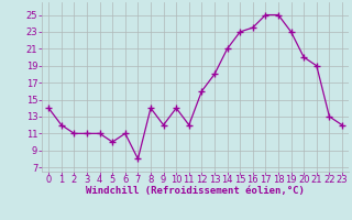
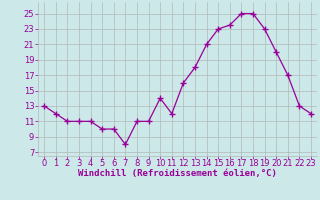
0: 14.0 -> 13.0
6: 11.0 -> 10.0
8: 14.0 -> 11.0
9: 12.0 -> 11.0
21: 19.0 -> 17.0
